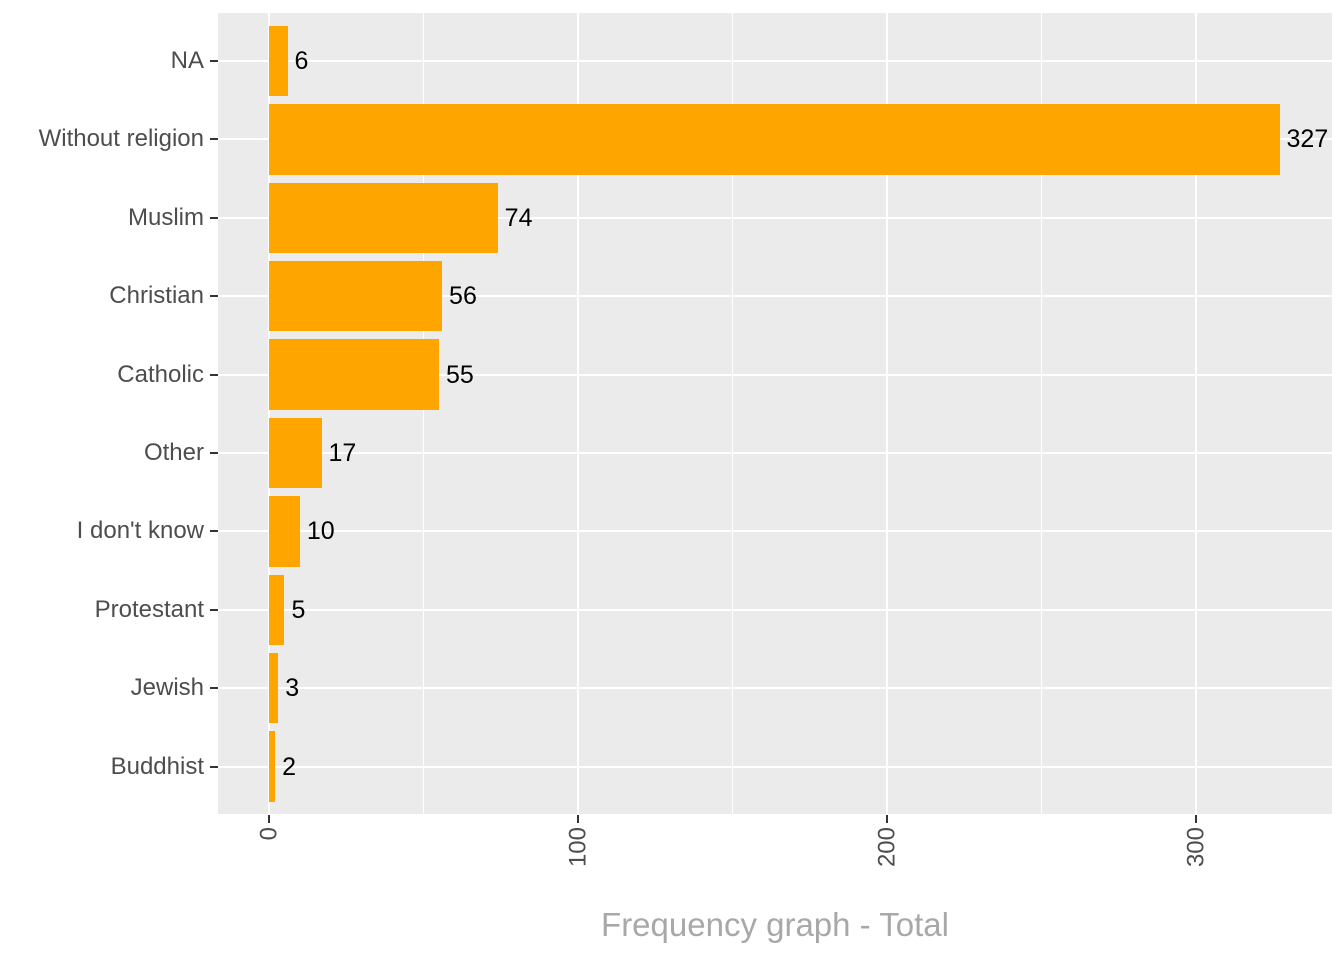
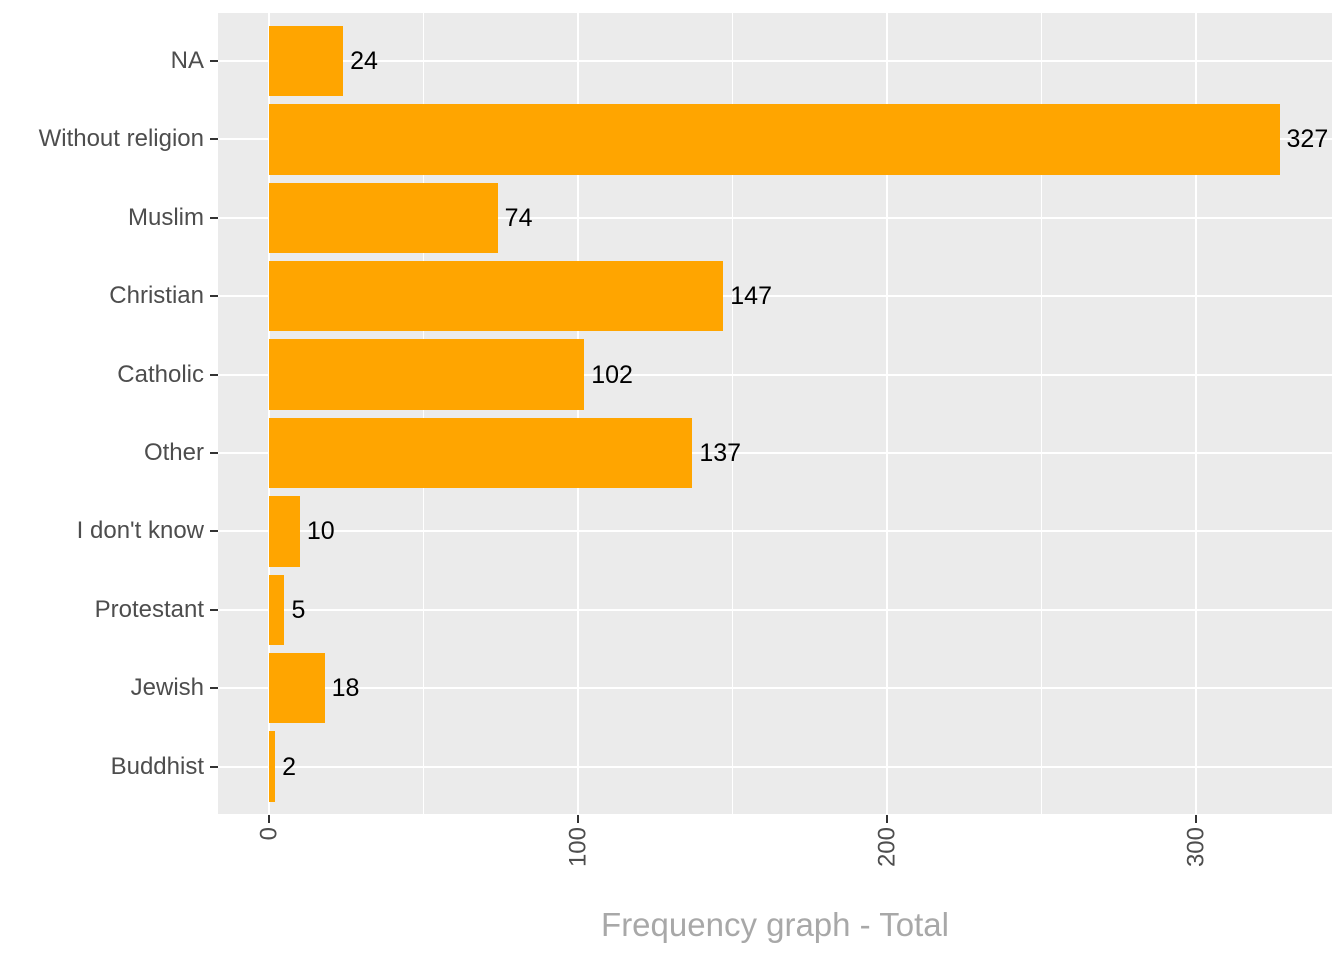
NA: 6 -> 24
Christian: 56 -> 147
Catholic: 55 -> 102
Other: 17 -> 137
Jewish: 3 -> 18
